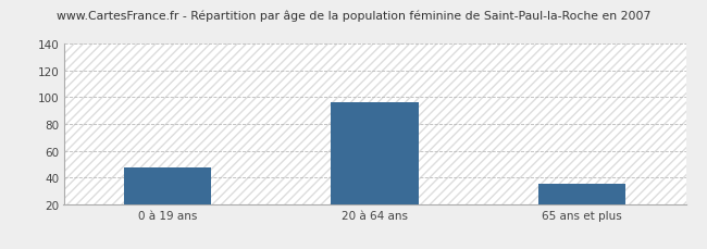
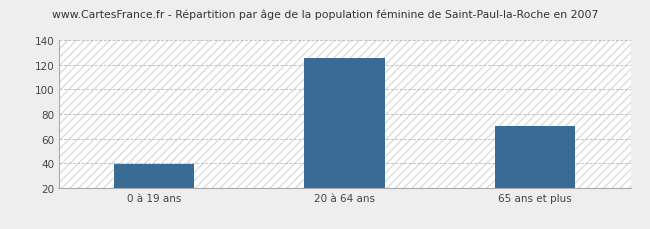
0 à 19 ans: 47 -> 39
20 à 64 ans: 96 -> 126
65 ans et plus: 35 -> 70
